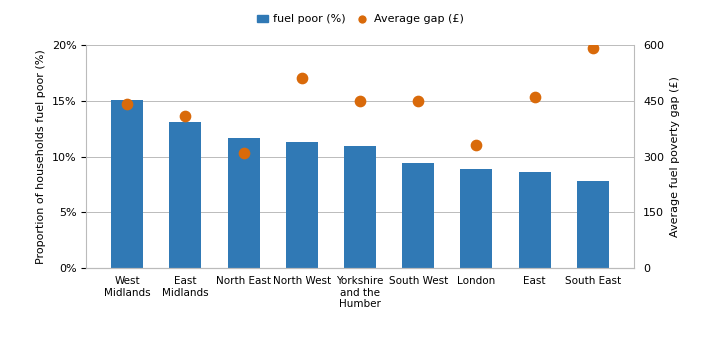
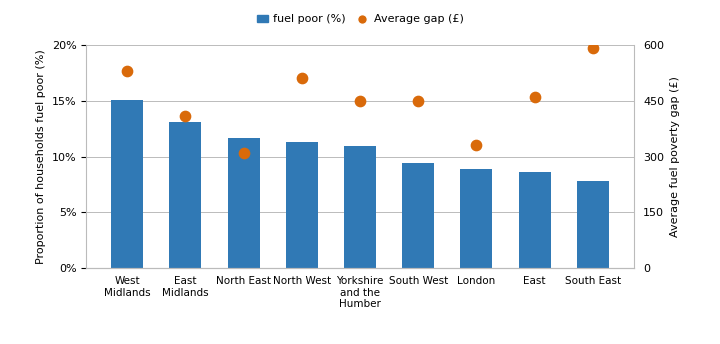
Average gap (£)/West Midlands: 440 -> 530
